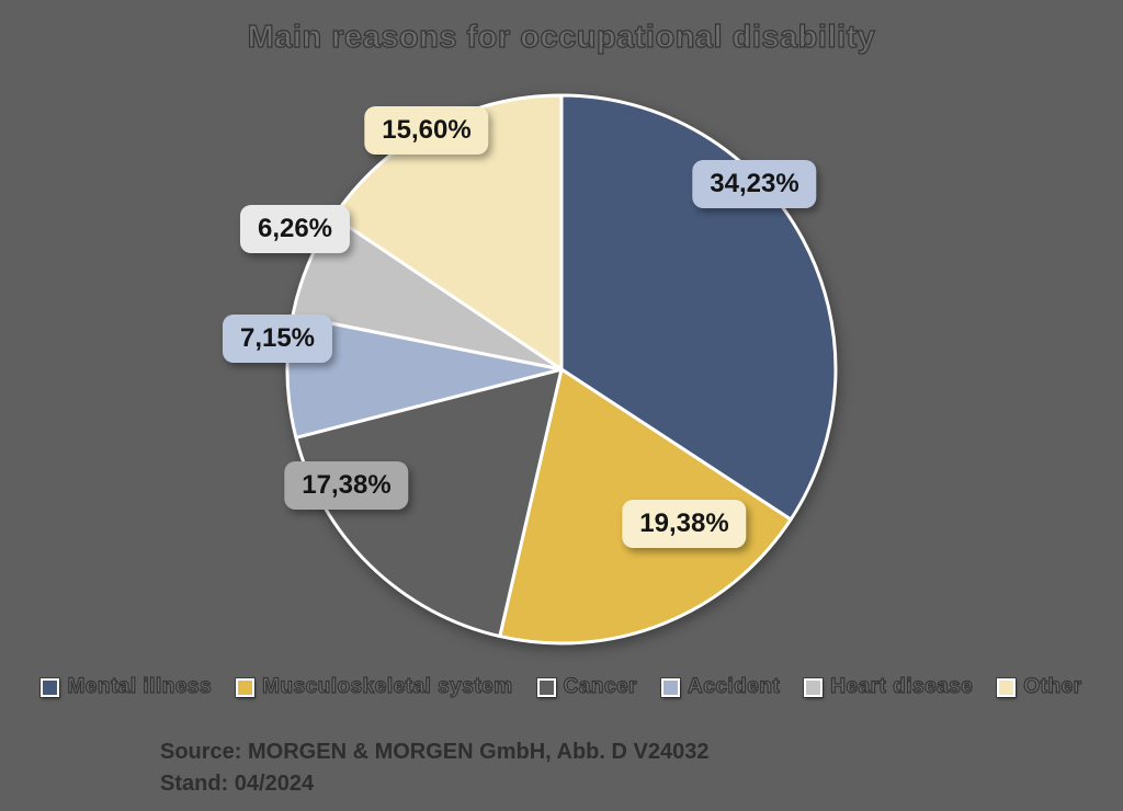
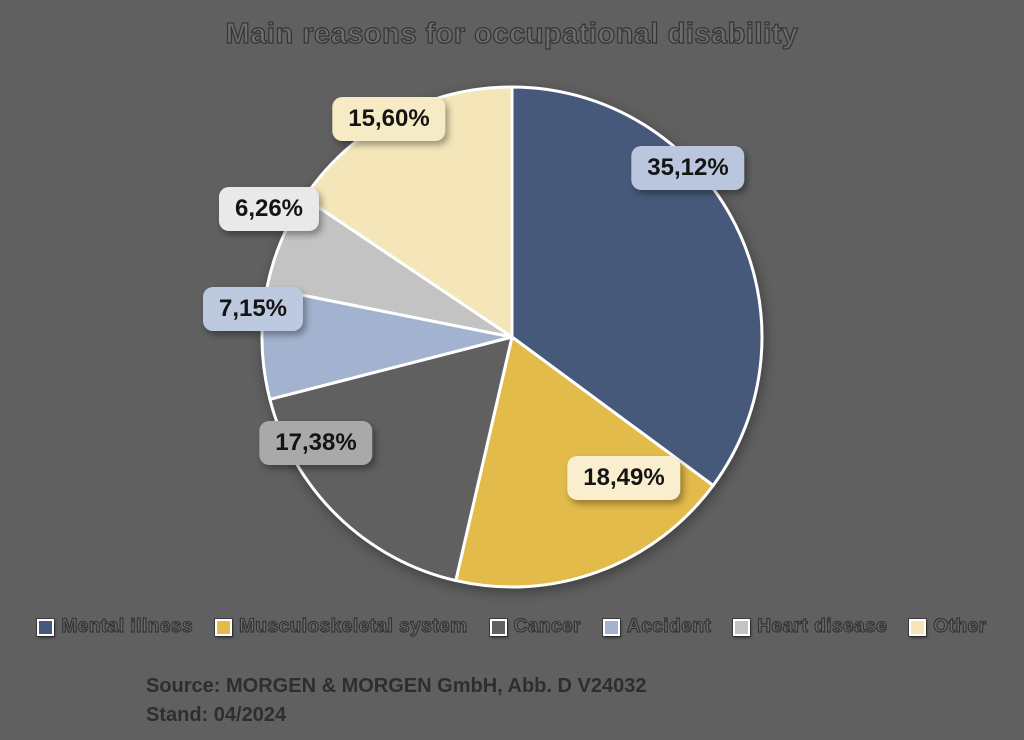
Mental illness: 34,23% -> 35,12%
Musculoskeletal system: 19,38% -> 18,49%
